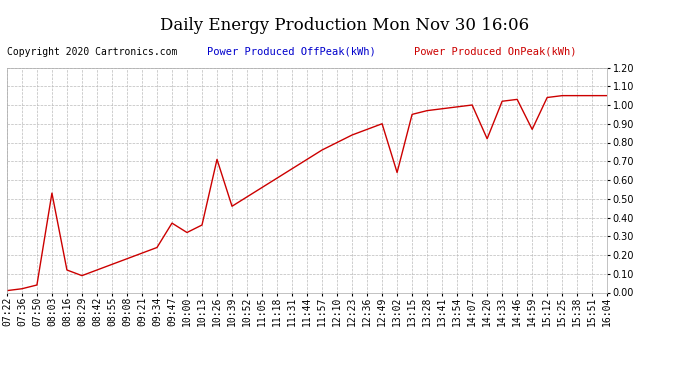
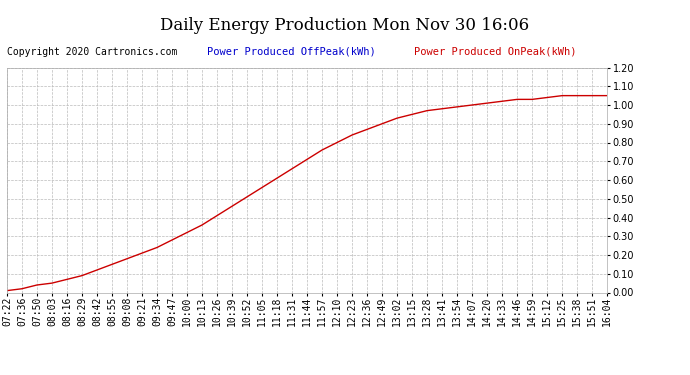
08:03: 0.53 -> 0.05
08:16: 0.12 -> 0.07
09:47: 0.37 -> 0.28
10:26: 0.71 -> 0.41
13:02: 0.64 -> 0.93
14:20: 0.82 -> 1.01
14:59: 0.87 -> 1.03
